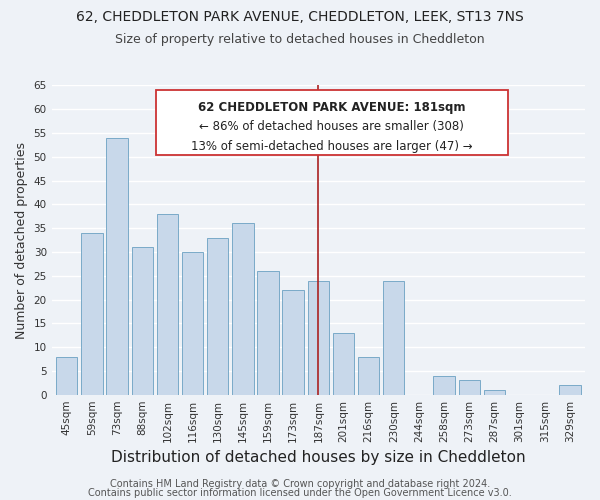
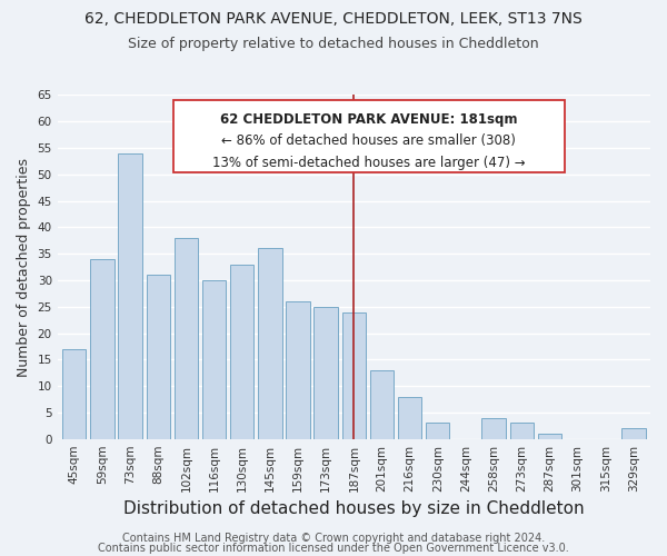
45sqm: 8 -> 17
173sqm: 22 -> 25
230sqm: 24 -> 3
